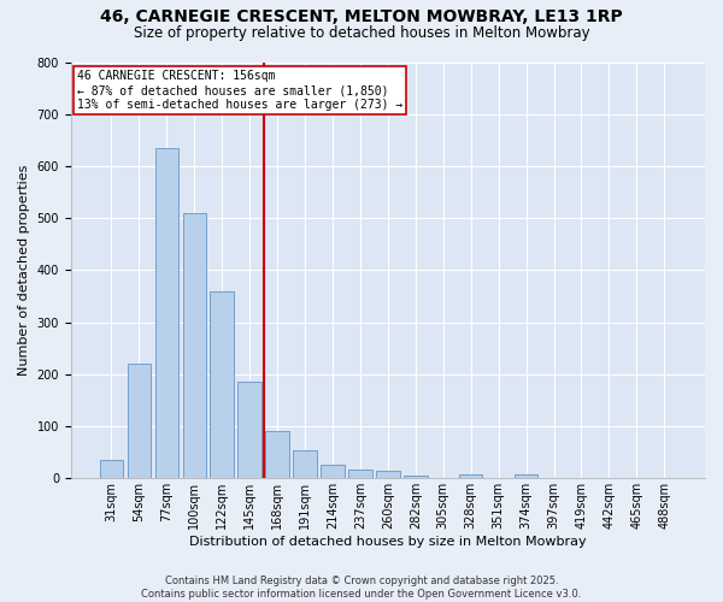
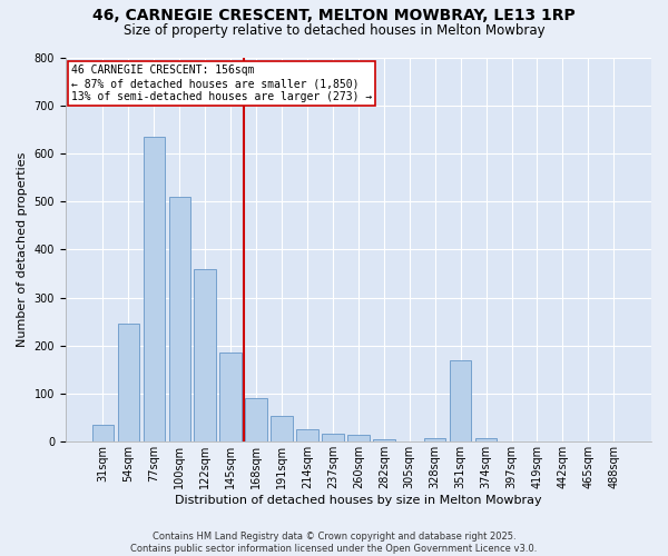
54sqm: 220 -> 245
351sqm: 1 -> 170
